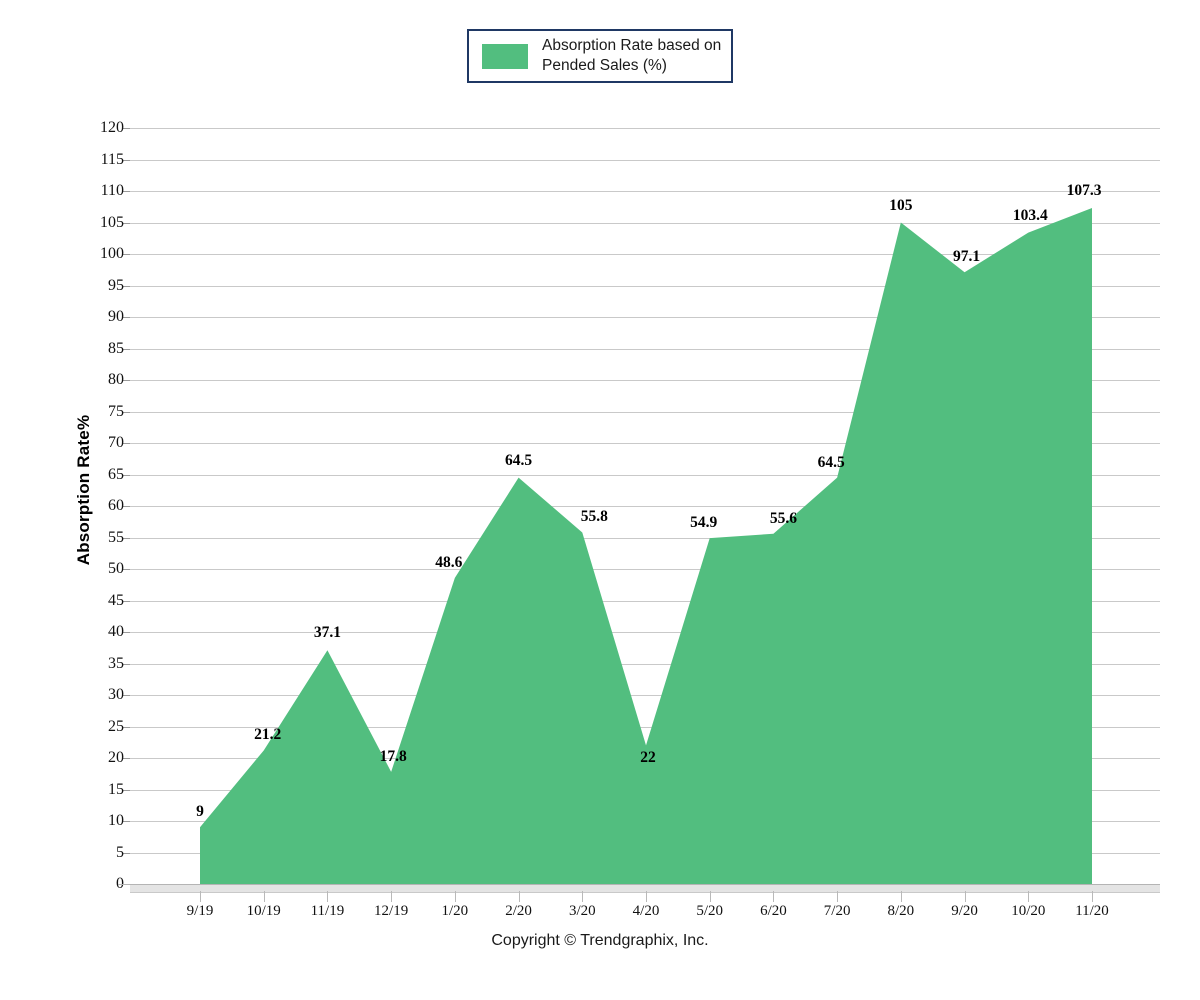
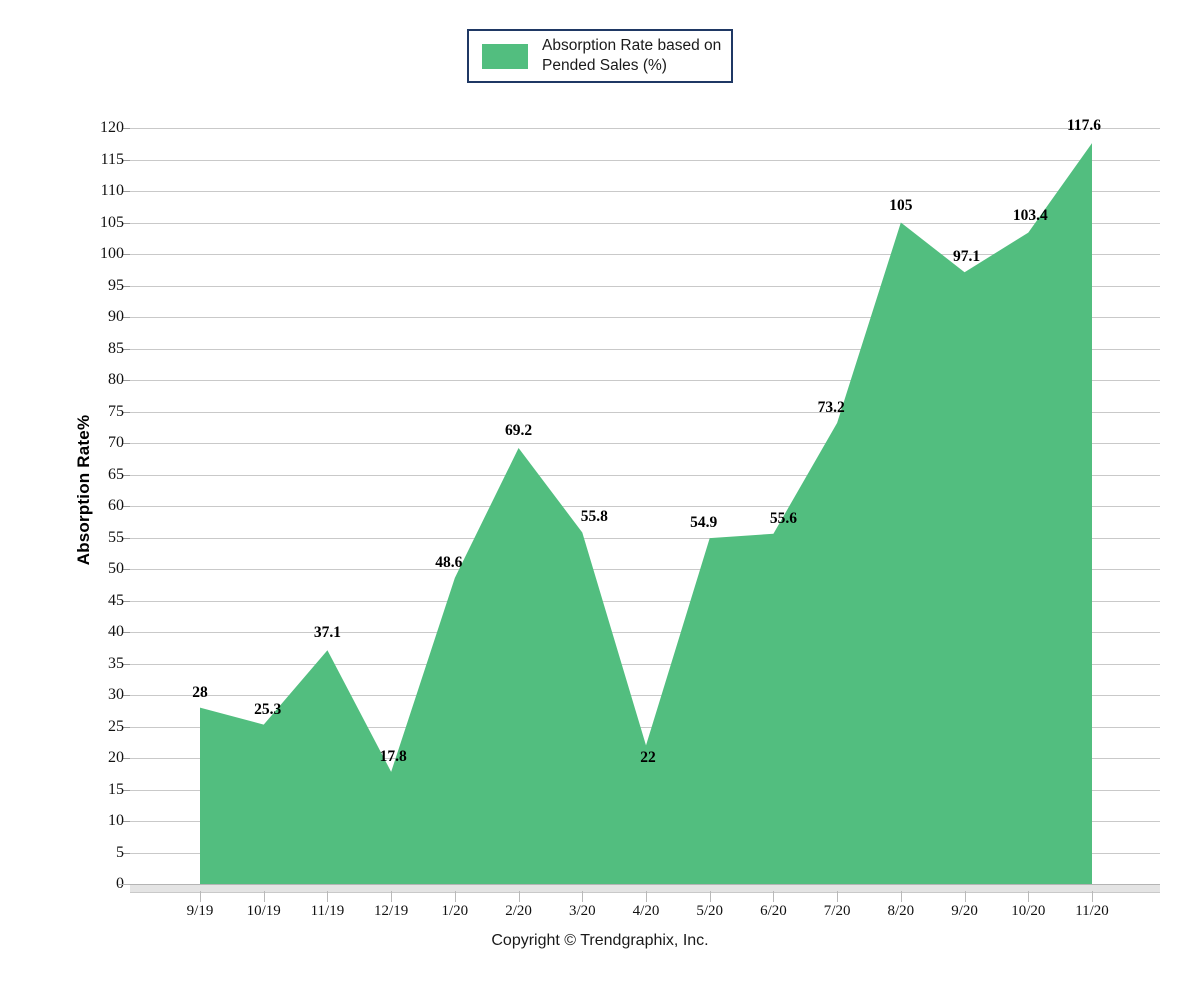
9/19: 9 -> 28
10/19: 21.2 -> 25.3
2/20: 64.5 -> 69.2
7/20: 64.5 -> 73.2
11/20: 107.3 -> 117.6
